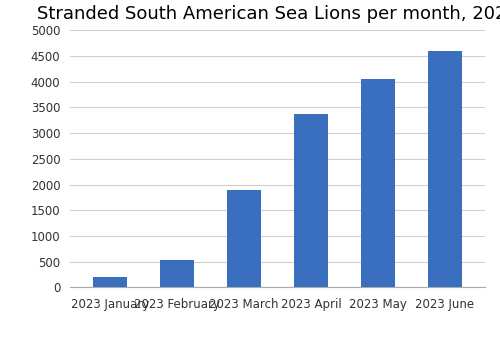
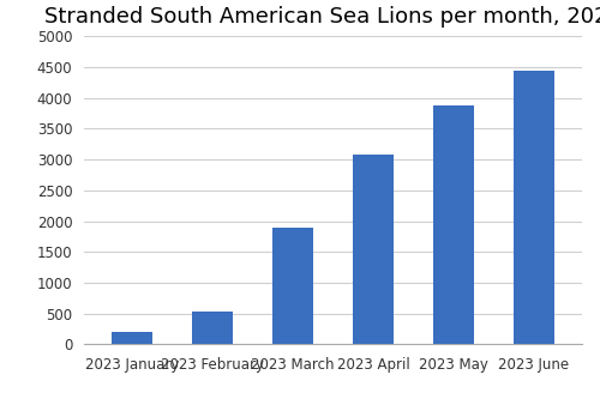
2023 April: 3370 -> 3080
2023 May: 4060 -> 3880
2023 June: 4600 -> 4440
